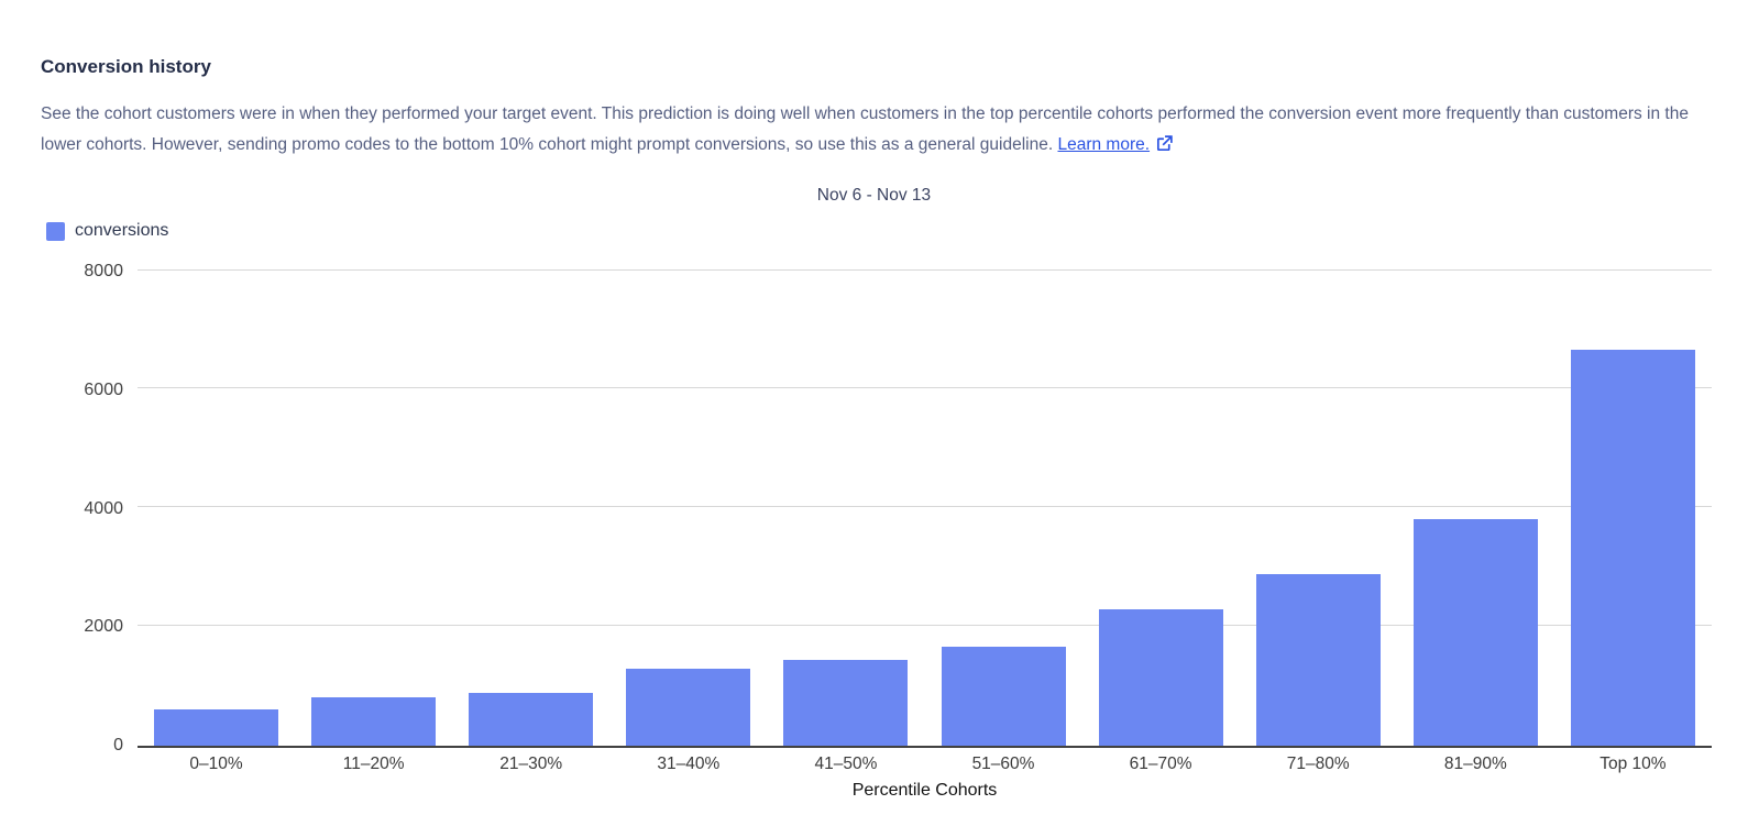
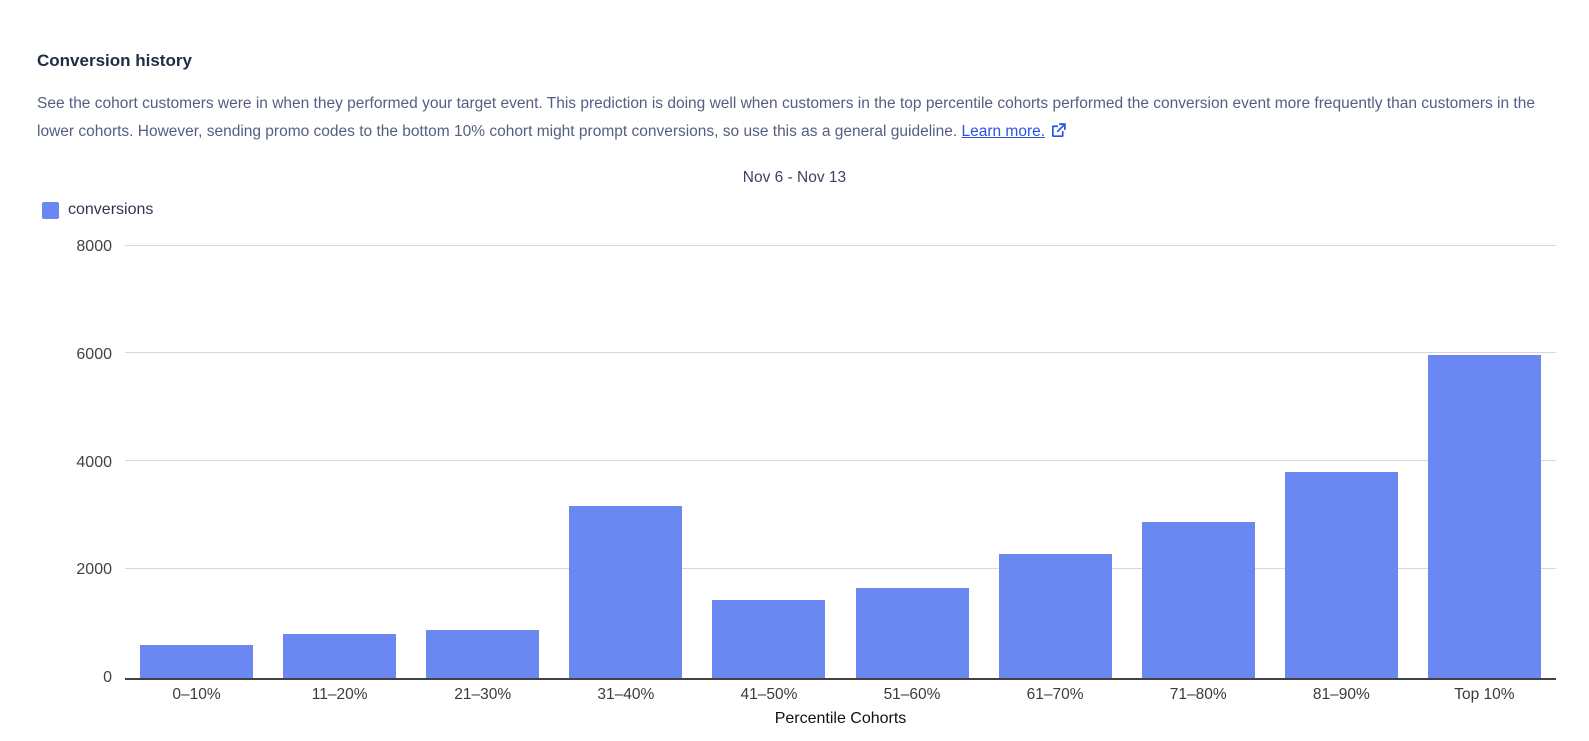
31–40%: 1300 -> 3200
Top 10%: 6700 -> 6000
